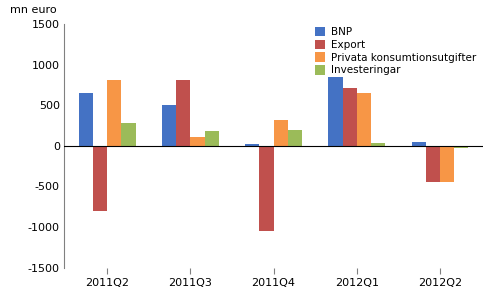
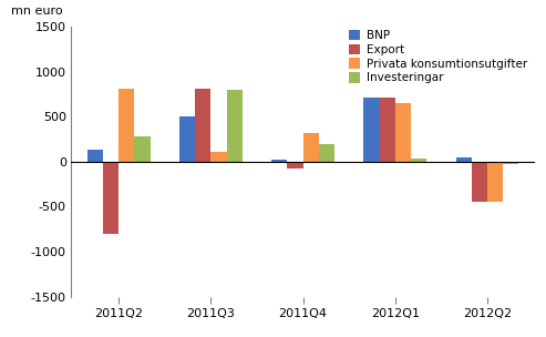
BNP/2011Q2: 650 -> 140
Investeringar/2011Q3: 190 -> 800
Export/2011Q4: -1050 -> -80
BNP/2012Q1: 850 -> 720
